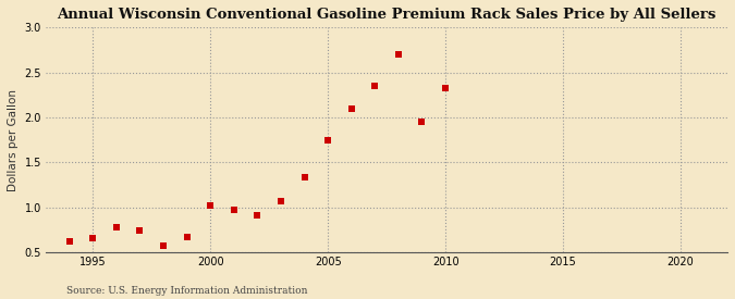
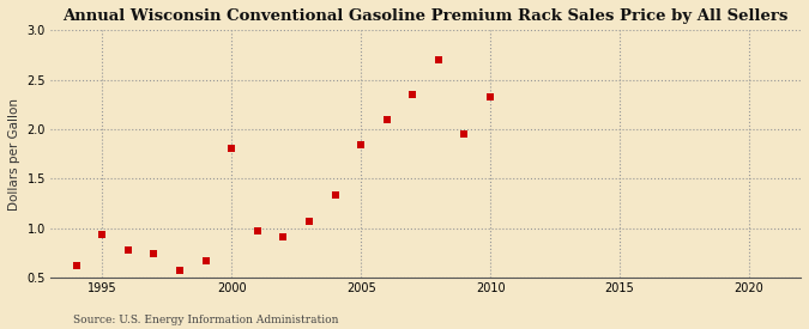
1995: 0.65 -> 0.94
2000: 1.02 -> 1.80
2005: 1.75 -> 1.84
